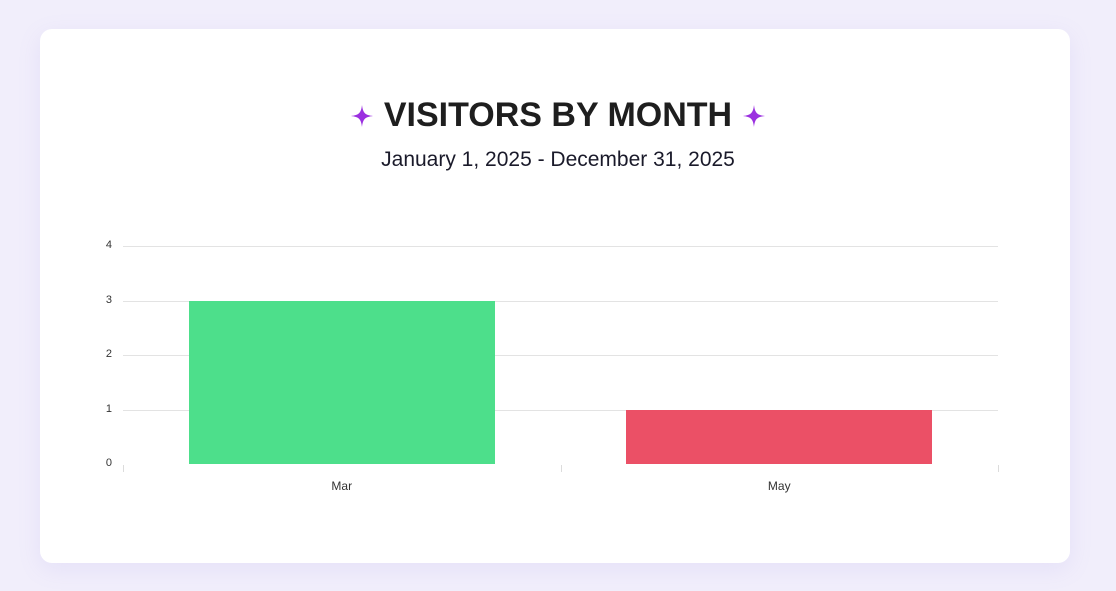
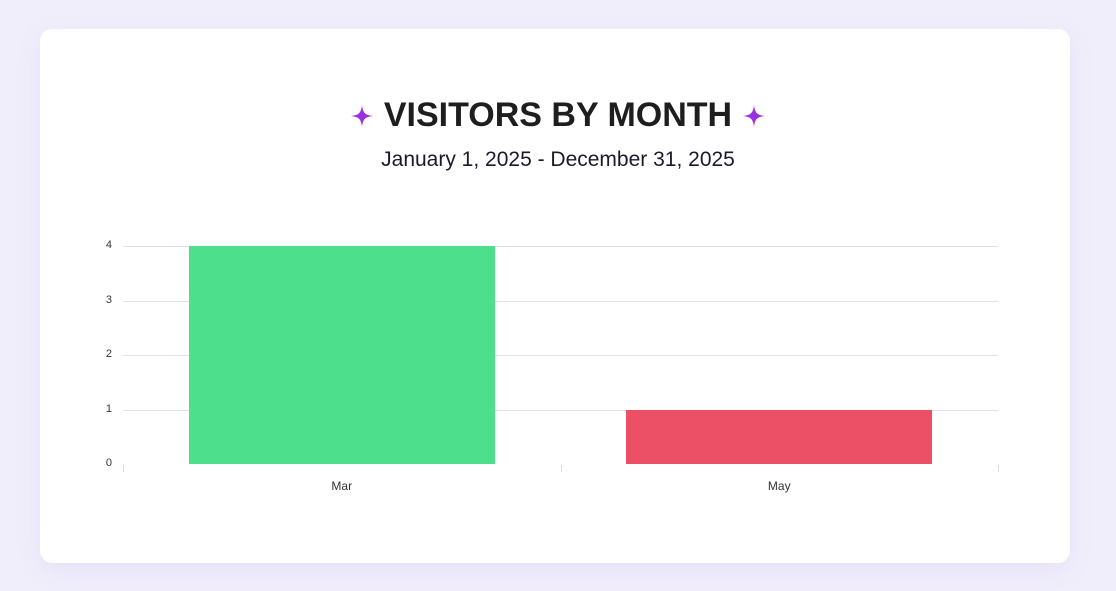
Mar: 3 -> 4
